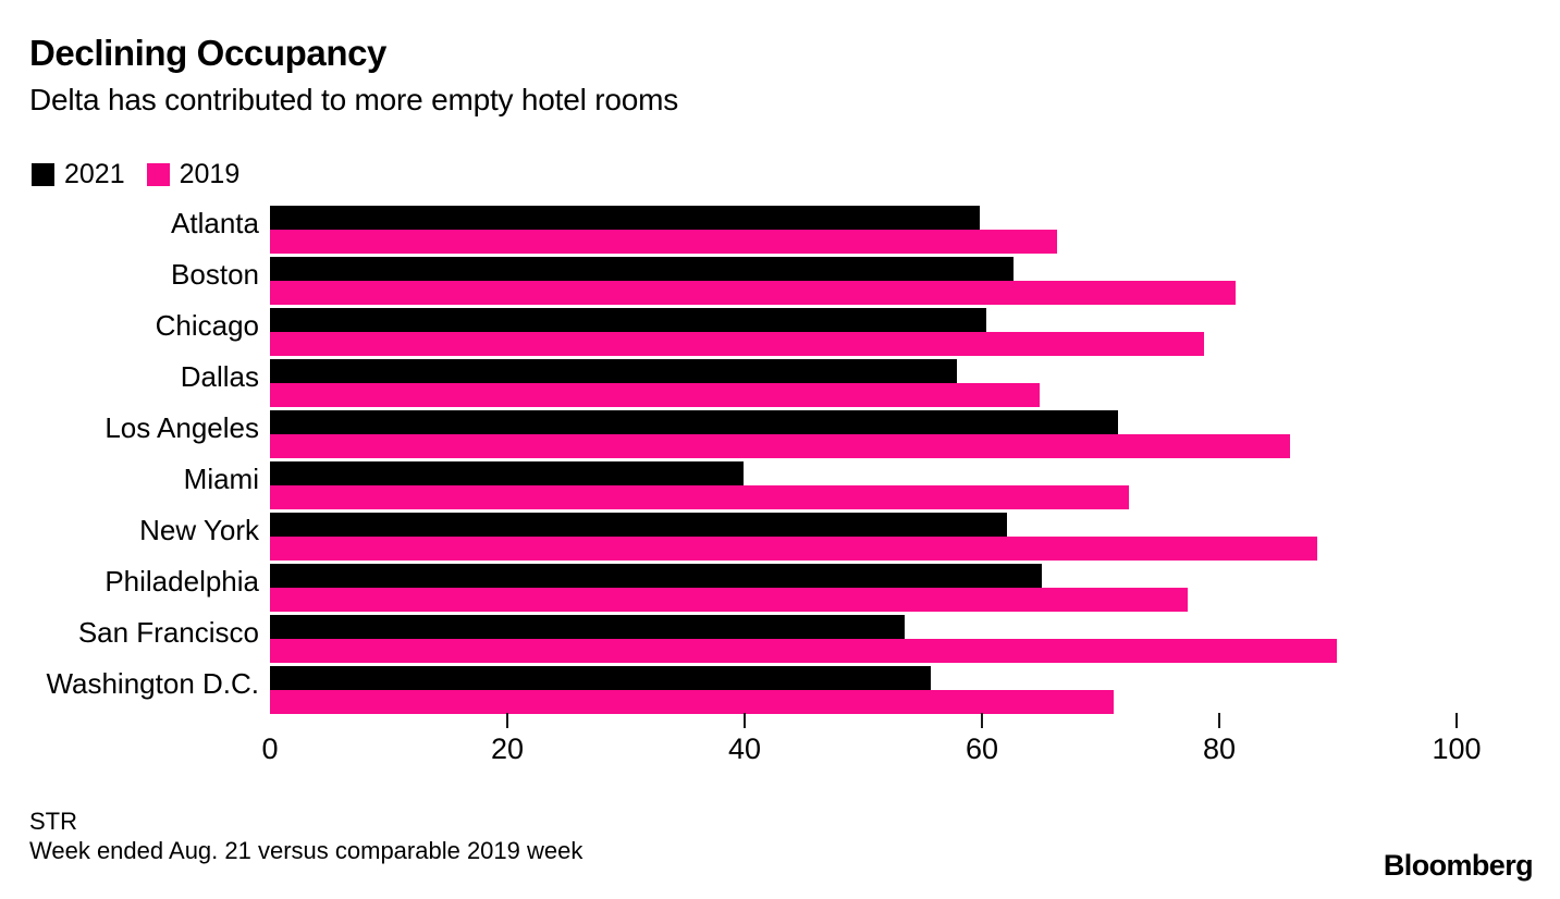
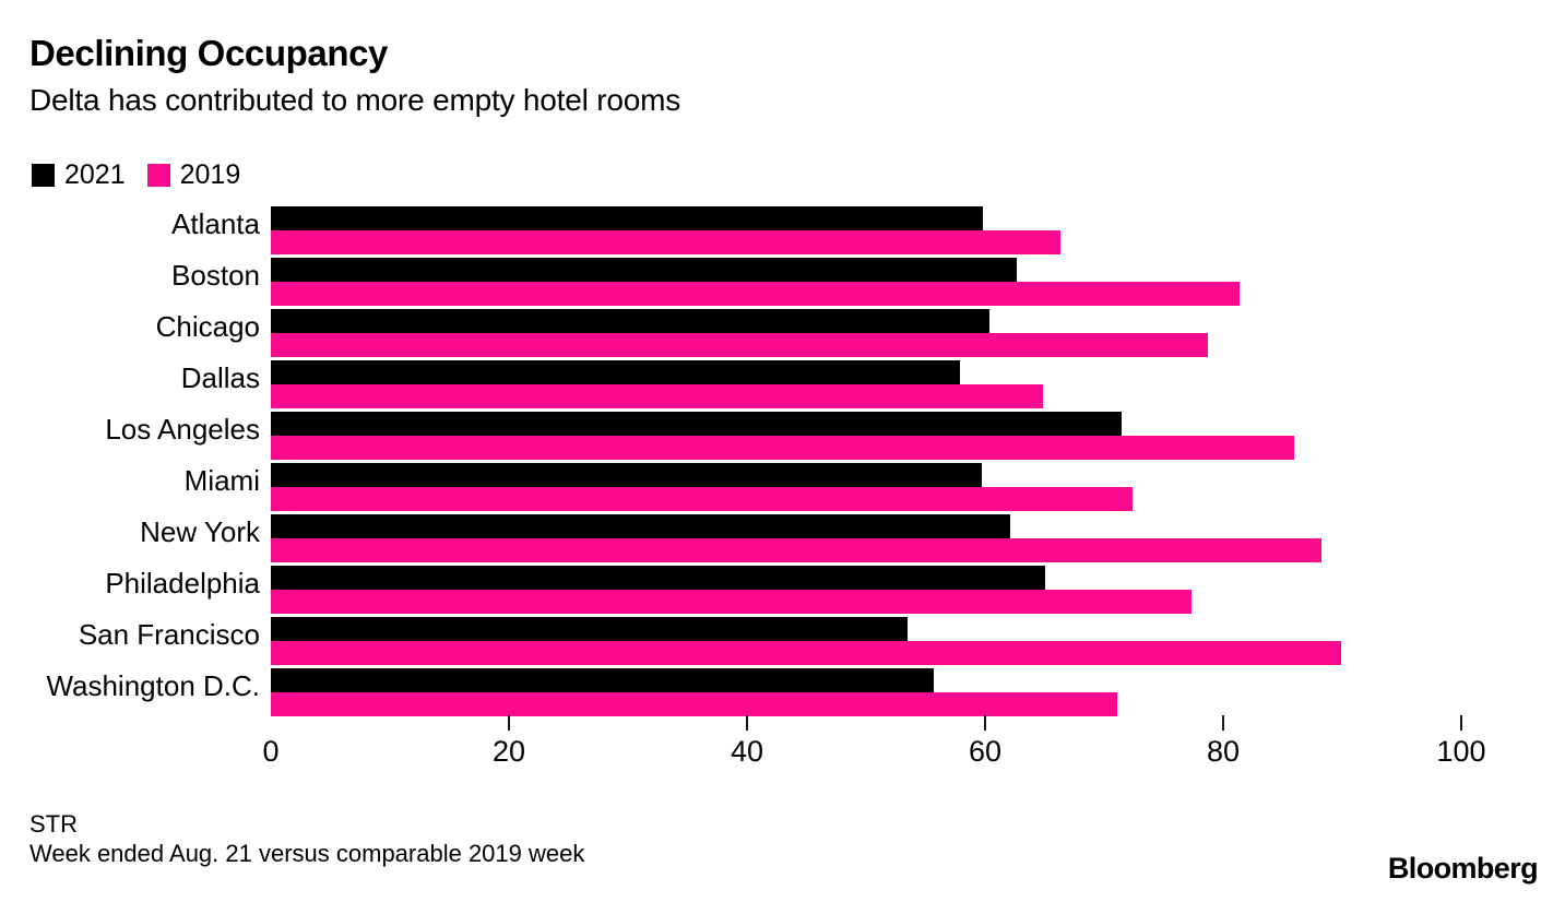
2021/Miami: 39.9 -> 59.7
